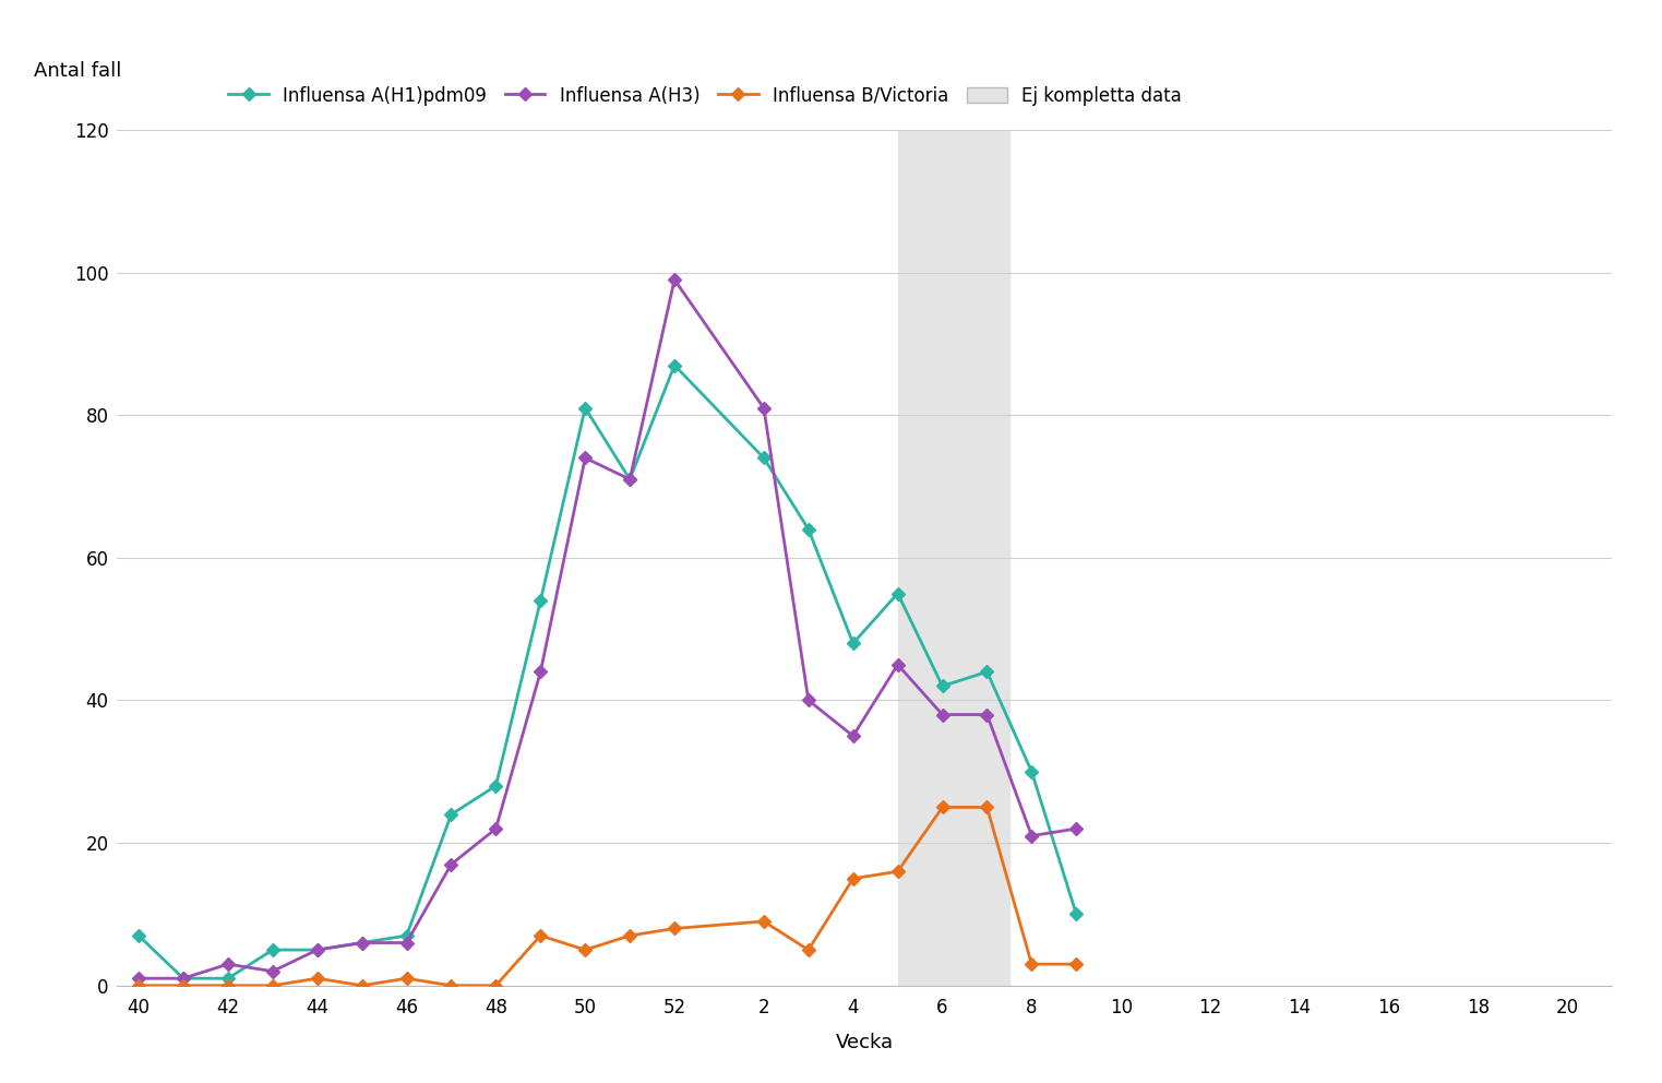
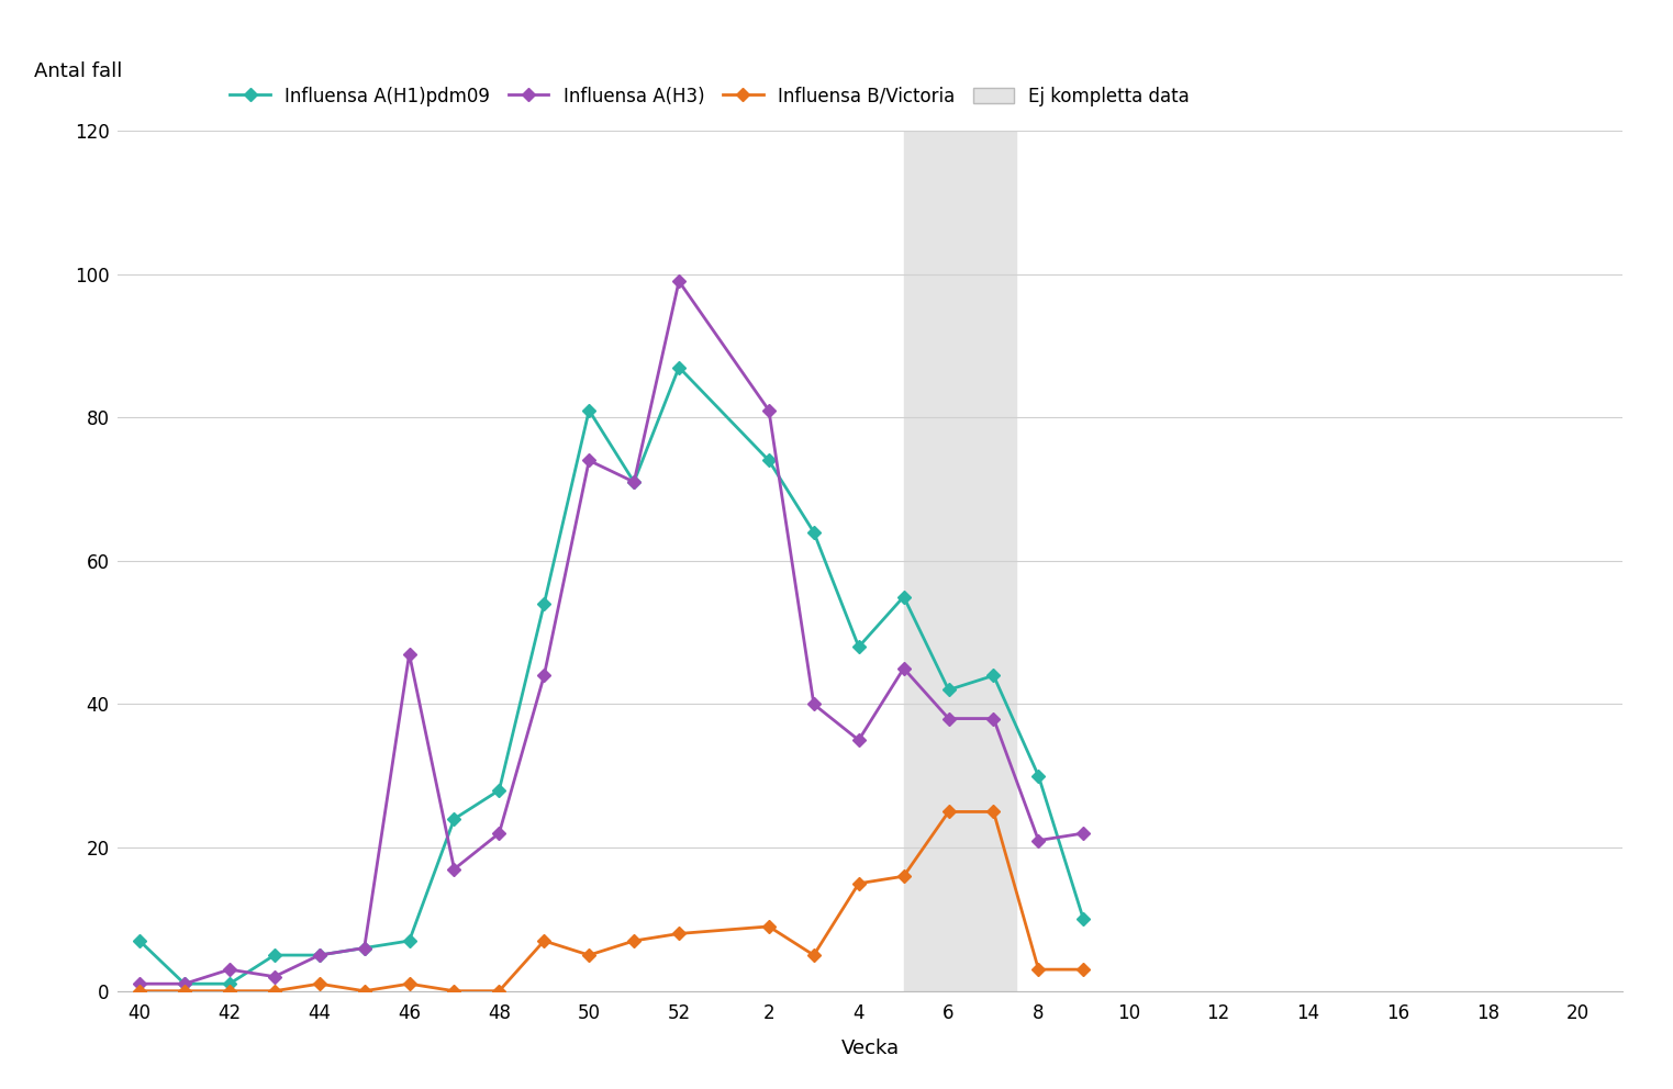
Influensa A(H3)/46: 6 -> 47
